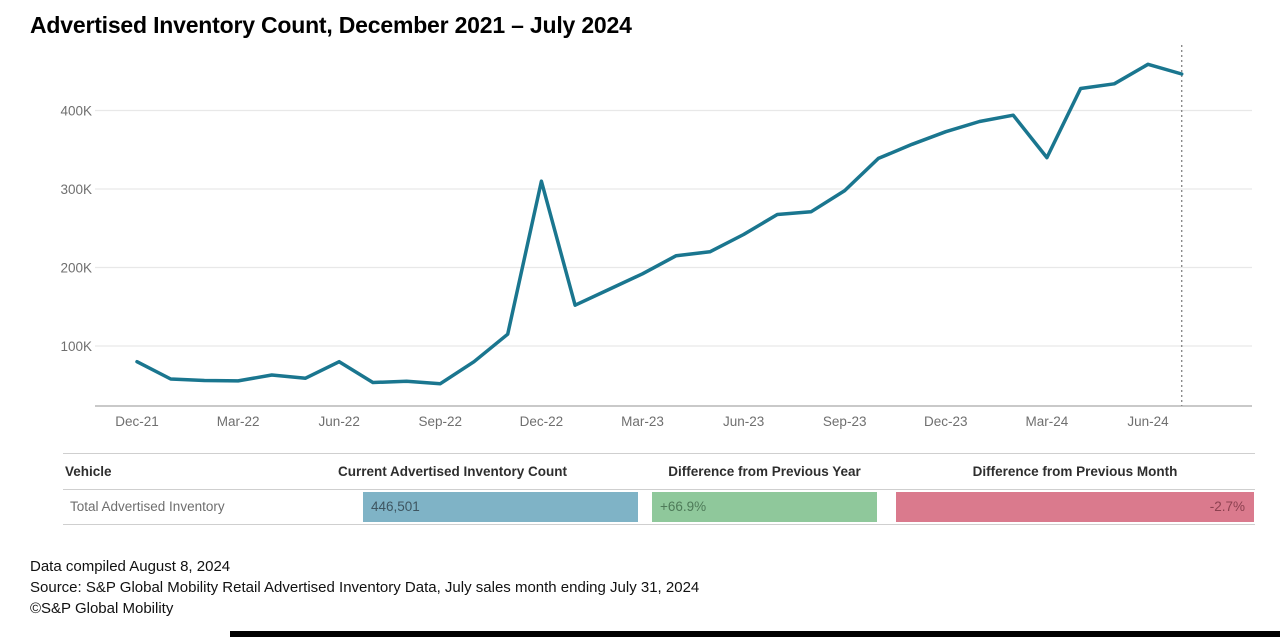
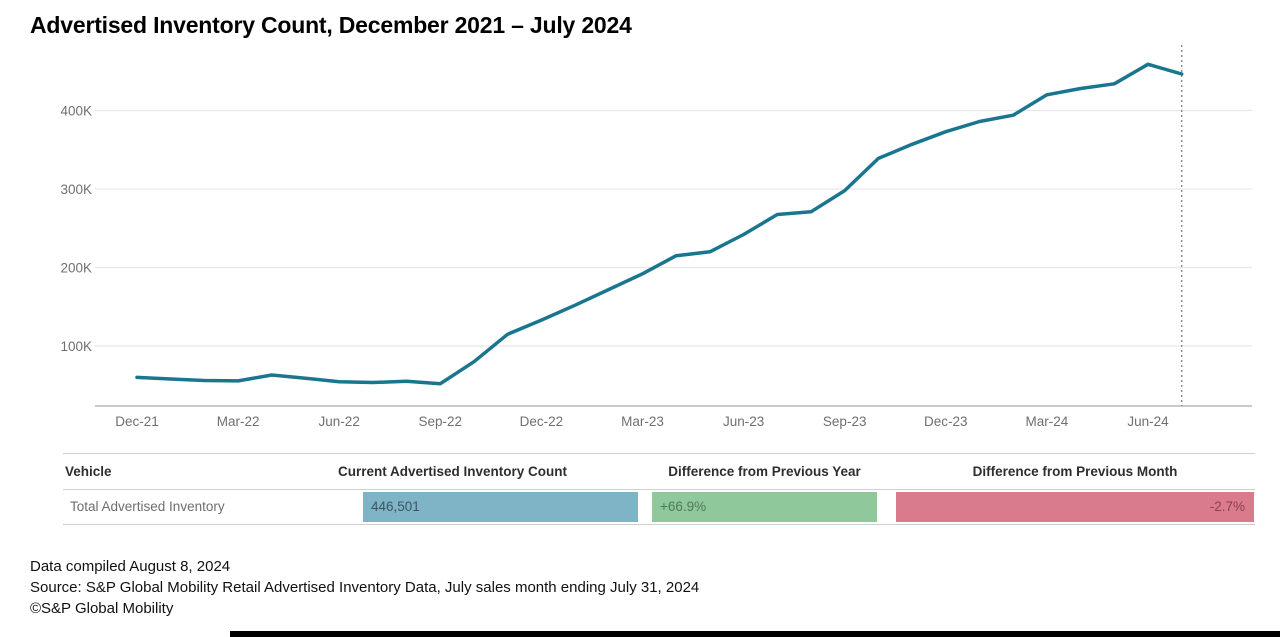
Dec-21: 80K -> 60K
Jun-22: 80K -> 50K
Dec-22: 310K -> 130K
Mar-24: 340K -> 420K
